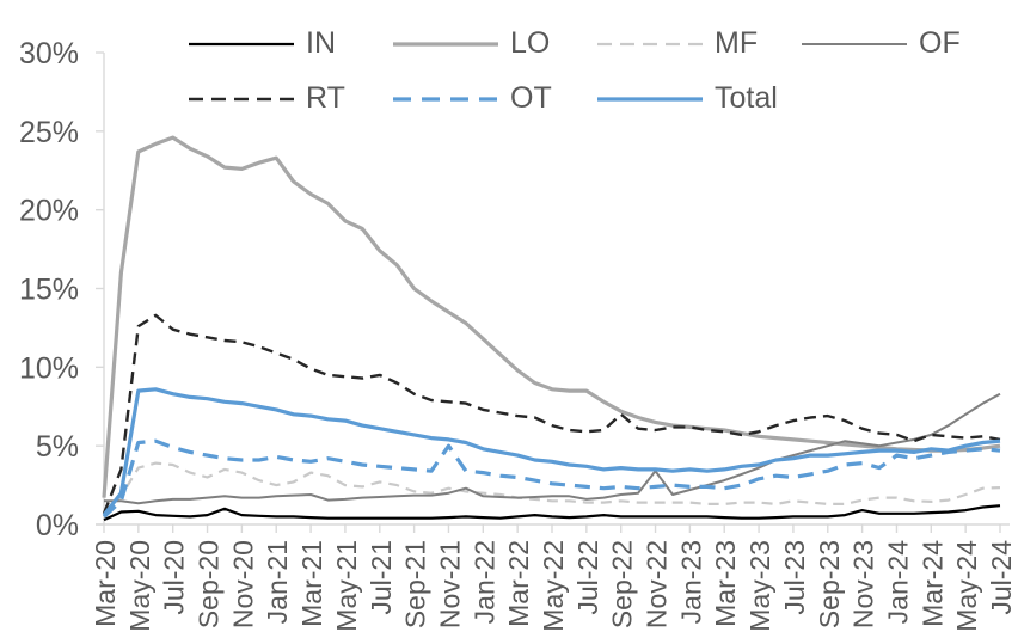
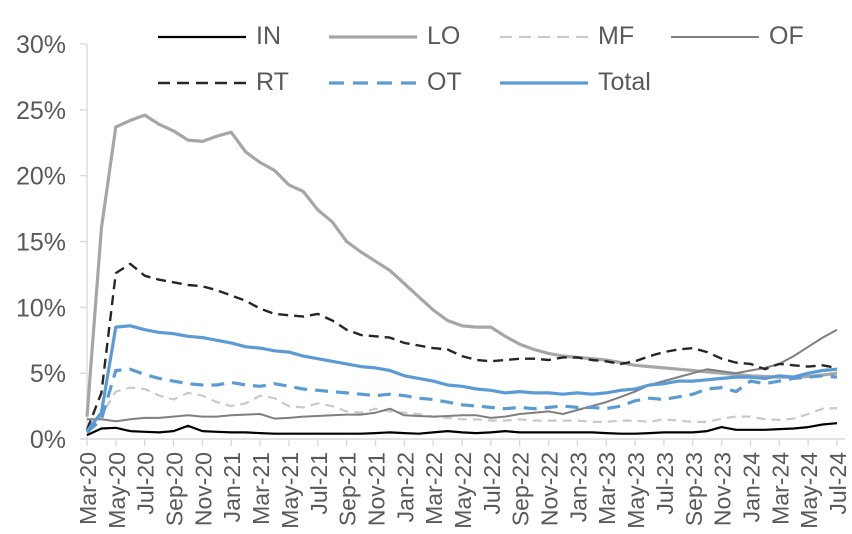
OT/Nov-21: 5.0% -> 3.3%
RT/Sep-22: 7.0% -> 6.1%
OF/Nov-22: 3.4% -> 2.1%
